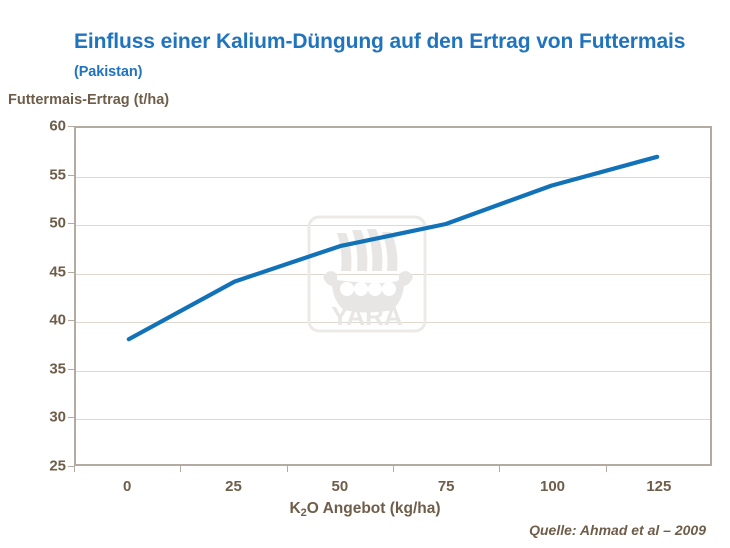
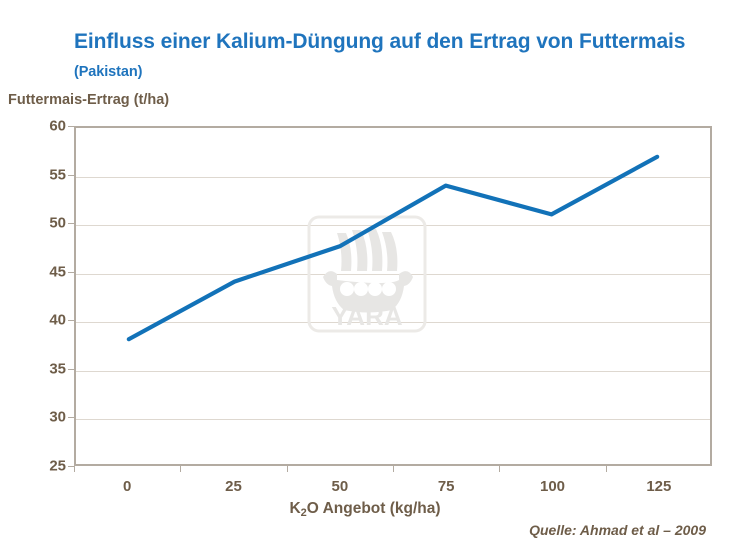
75: 50 -> 54
100: 54 -> 51
